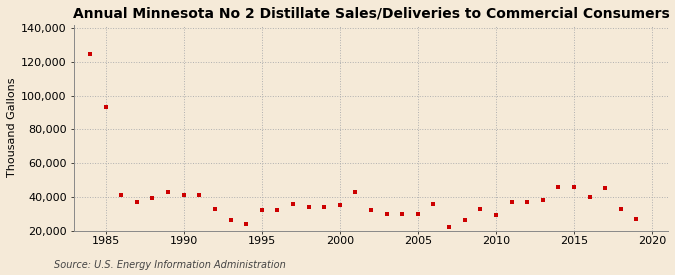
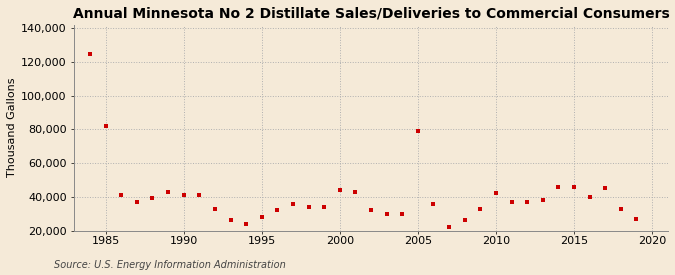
1985: 93,000 -> 82,000
1995: 32,000 -> 28,000
2000: 35,000 -> 44,000
2005: 30,000 -> 79,000
2010: 29,000 -> 42,000
